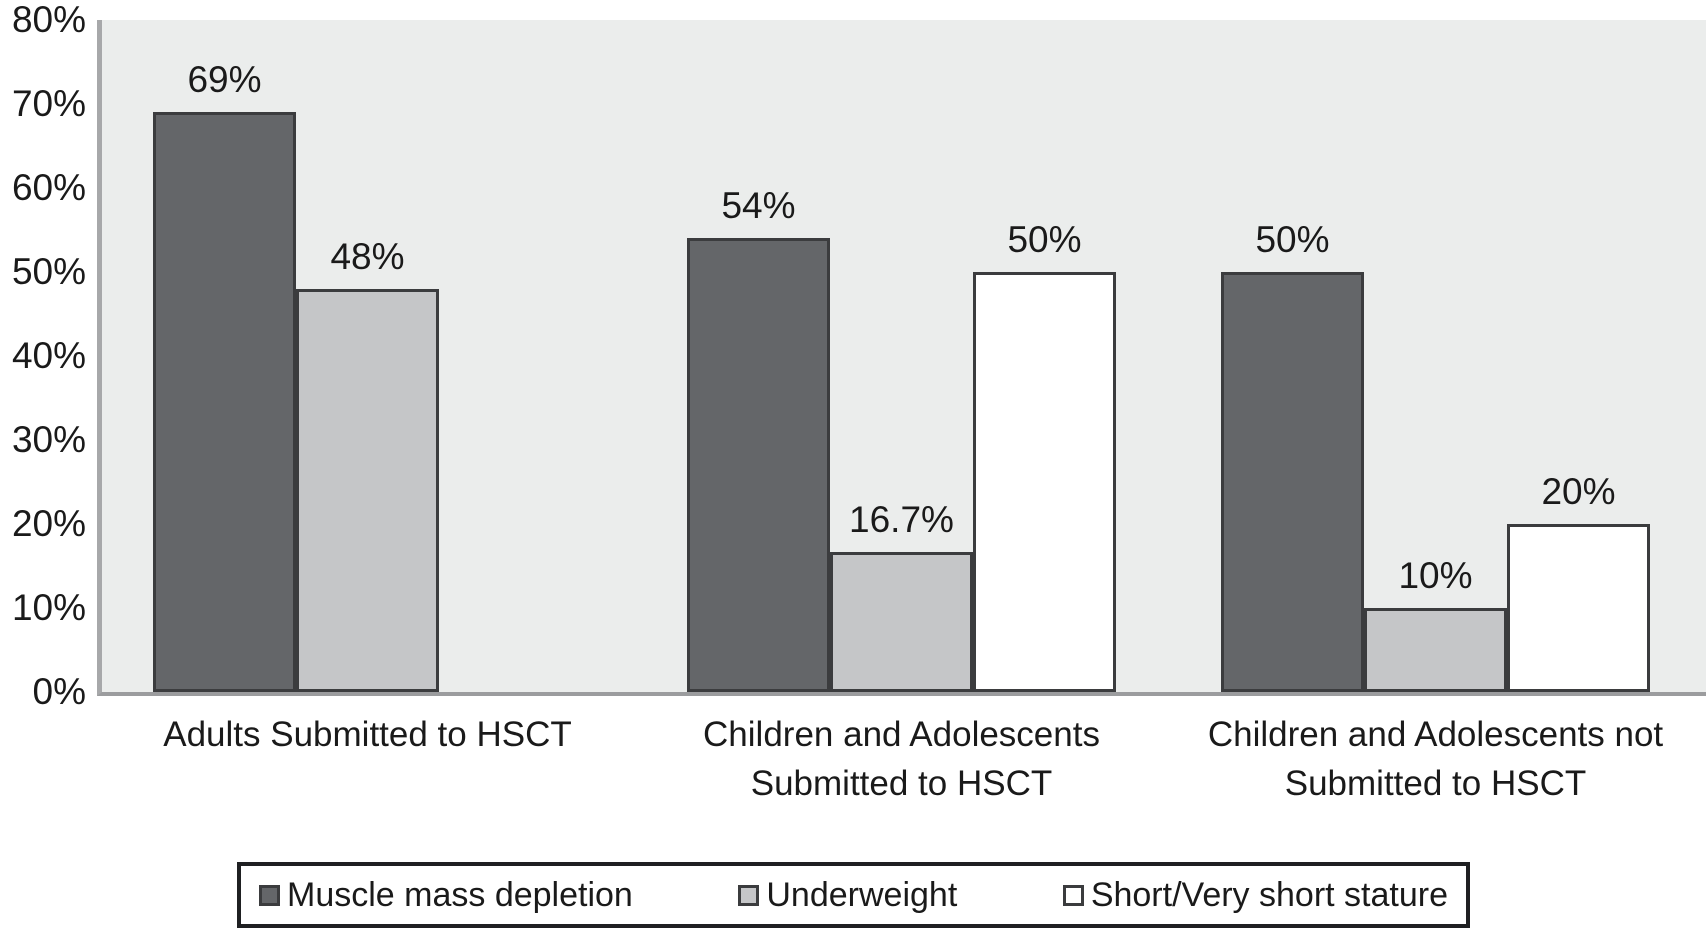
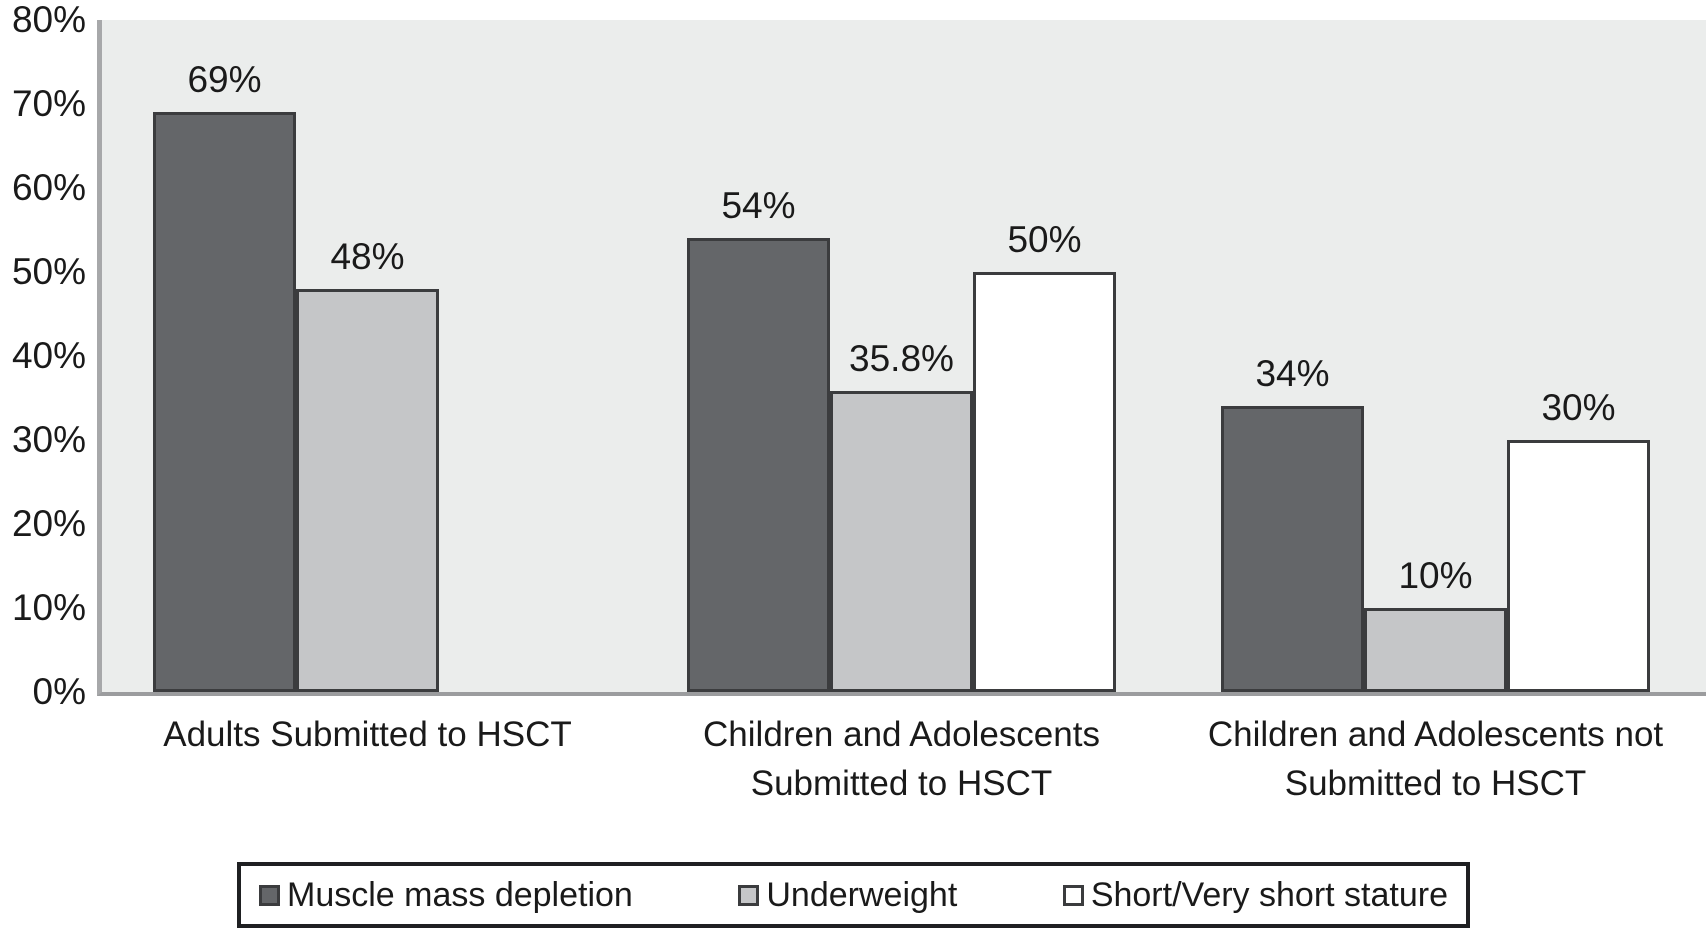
Underweight/Children and Adolescents Submitted to HSCT: 16.7% -> 35.8%
Muscle mass depletion/Children and Adolescents not Submitted to HSCT: 50% -> 34%
Short/Very short stature/Children and Adolescents not Submitted to HSCT: 20% -> 30%
